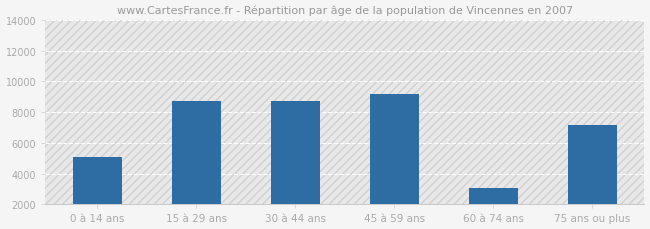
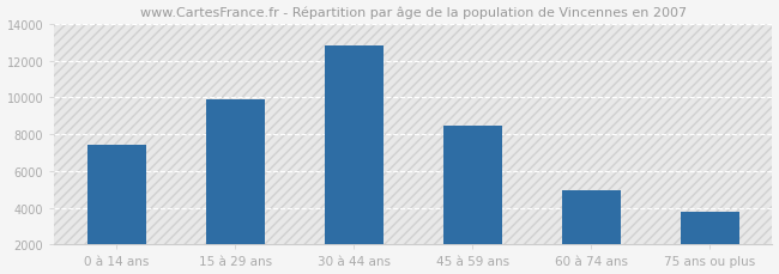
0 à 14 ans: 5100 -> 7400
15 à 29 ans: 8700 -> 9900
30 à 44 ans: 8700 -> 12800
45 à 59 ans: 9200 -> 8500
60 à 74 ans: 3100 -> 5000
75 ans ou plus: 7200 -> 3800
